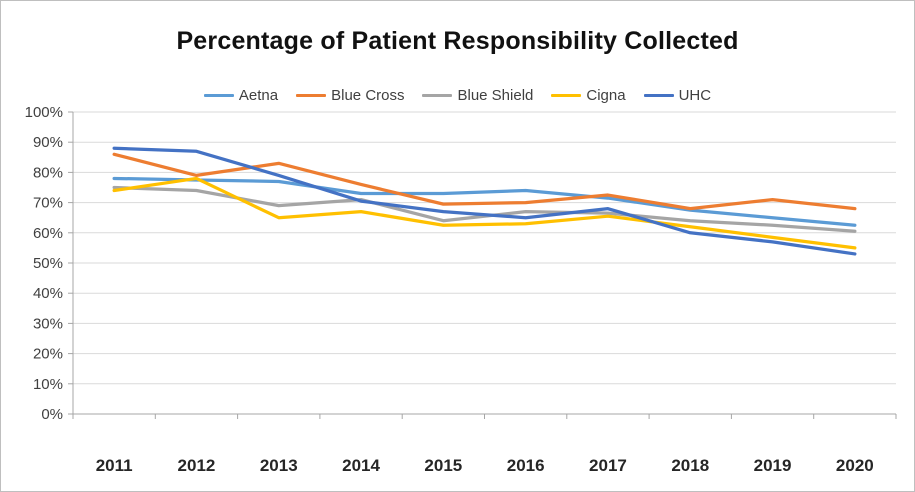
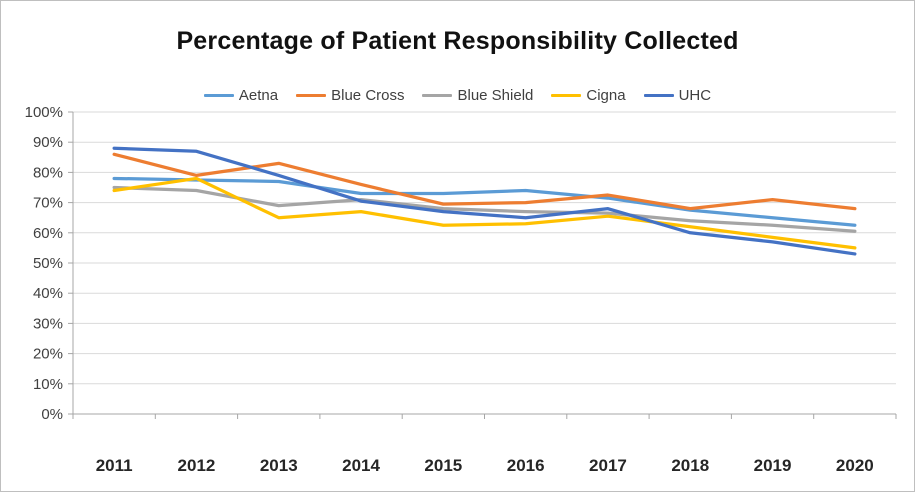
Blue Shield/2015: 64% -> 68%
